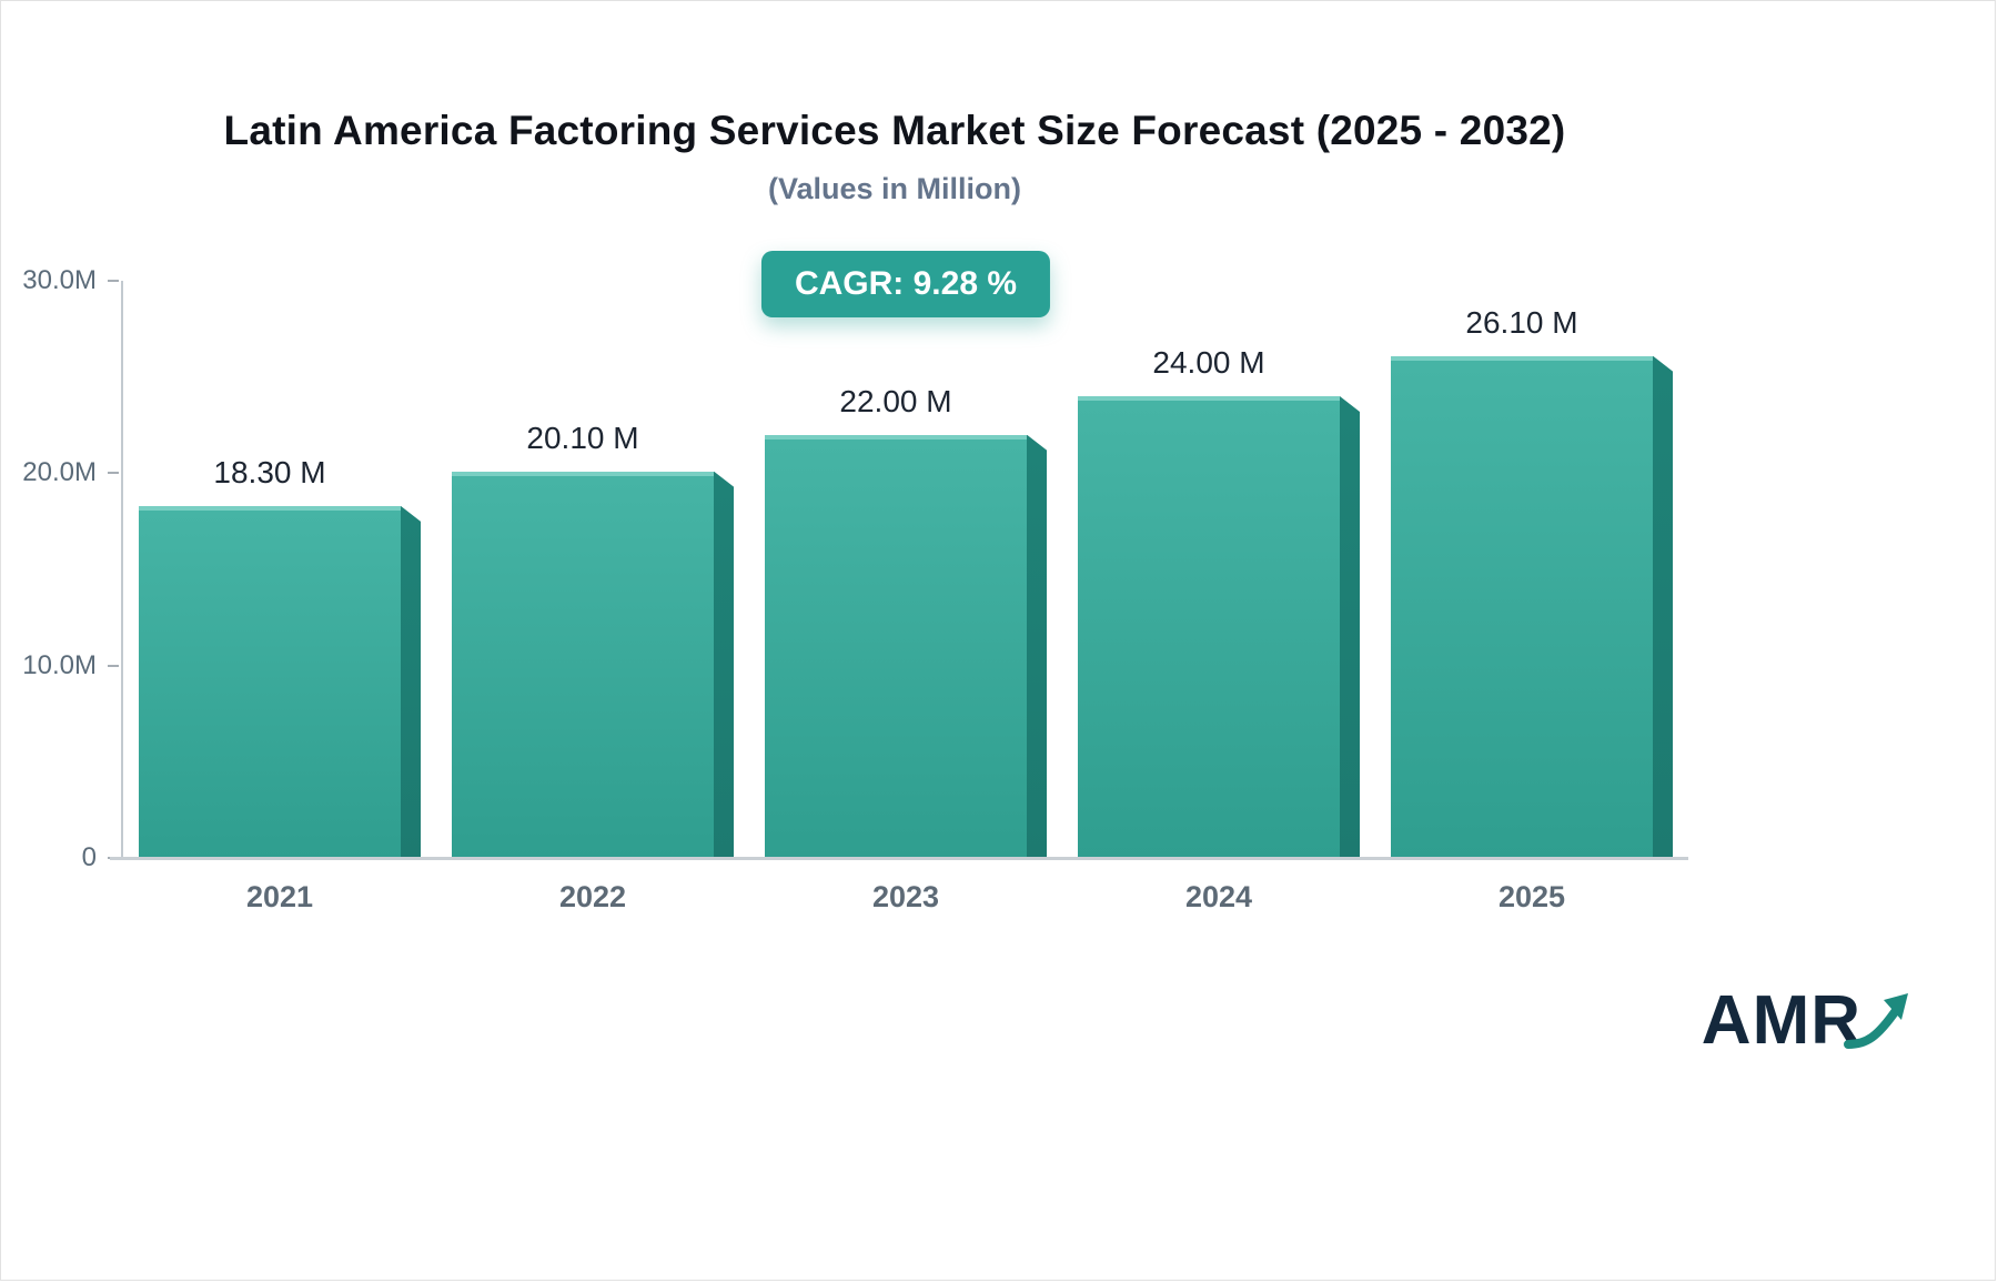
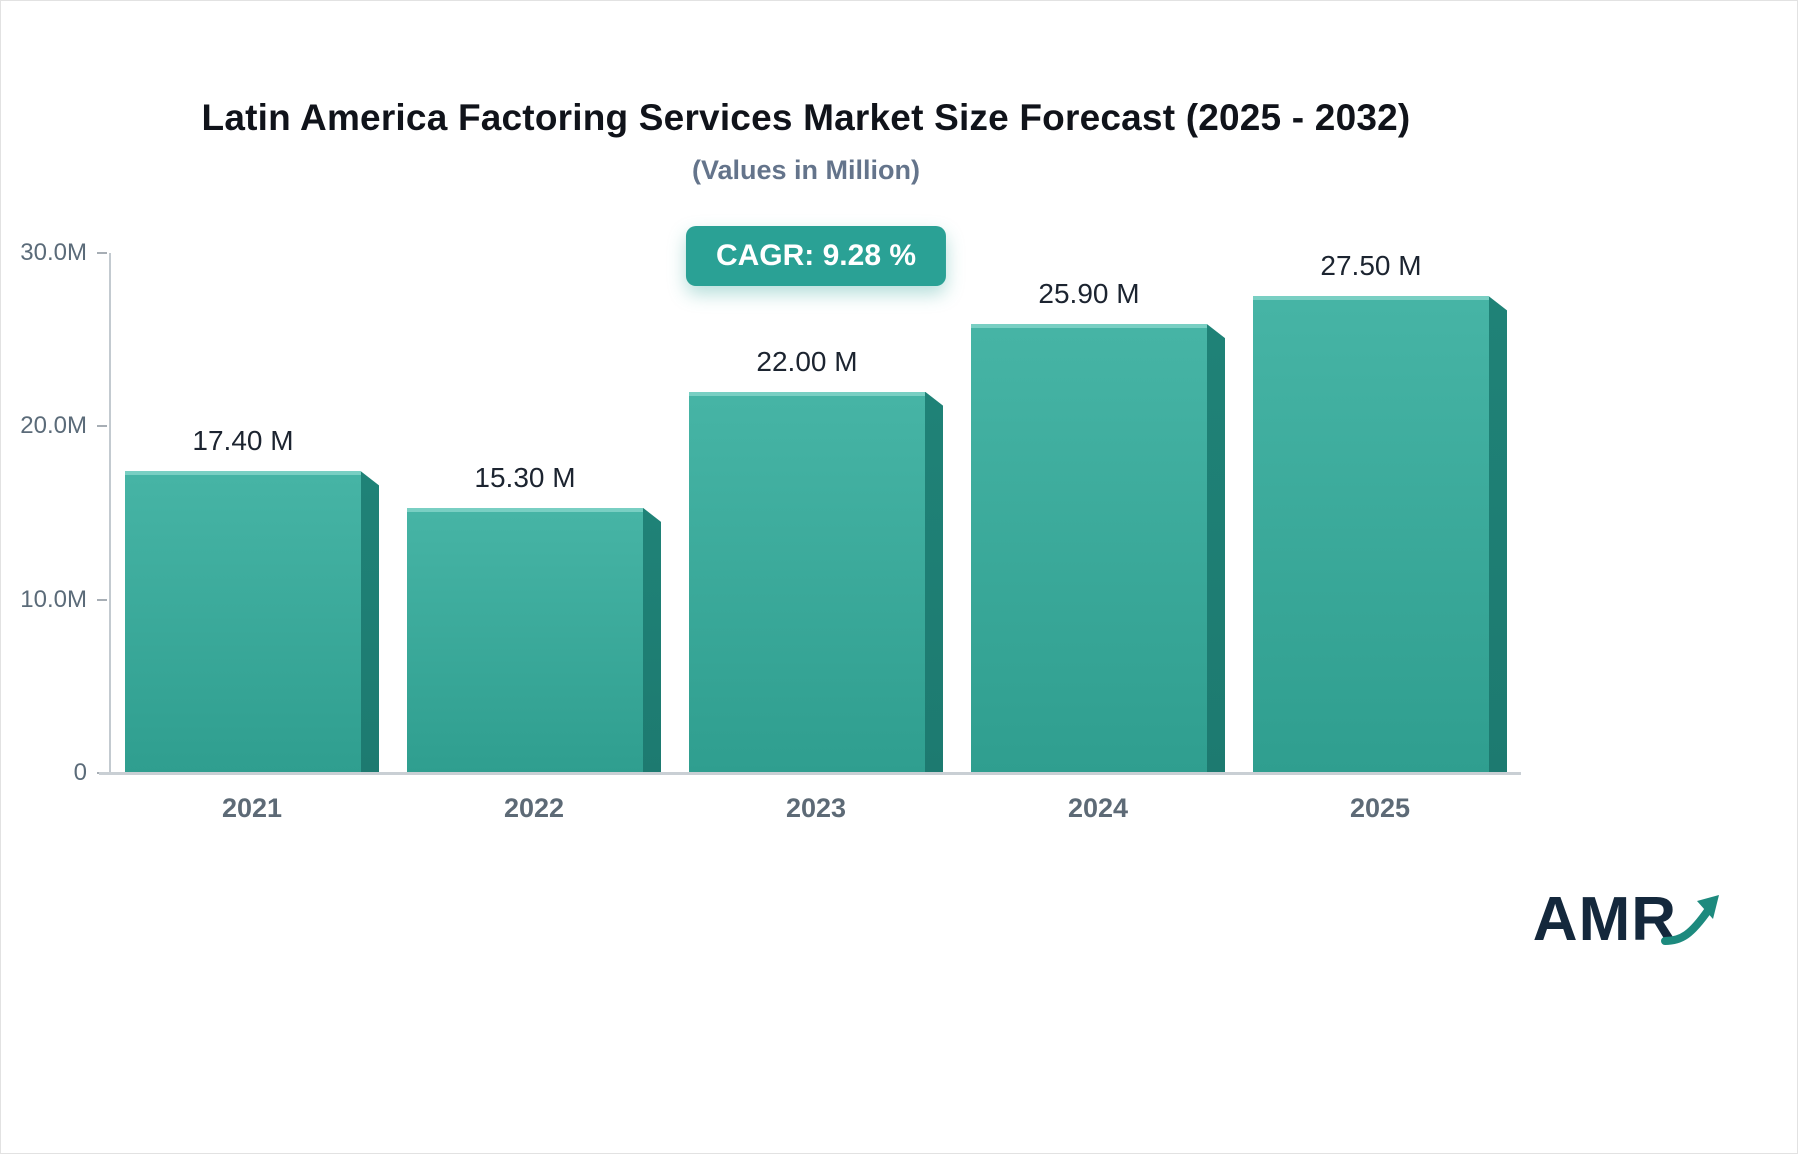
2021: 18.30 -> 17.40
2022: 20.10 -> 15.30
2024: 24.00 -> 25.90
2025: 26.10 -> 27.50
